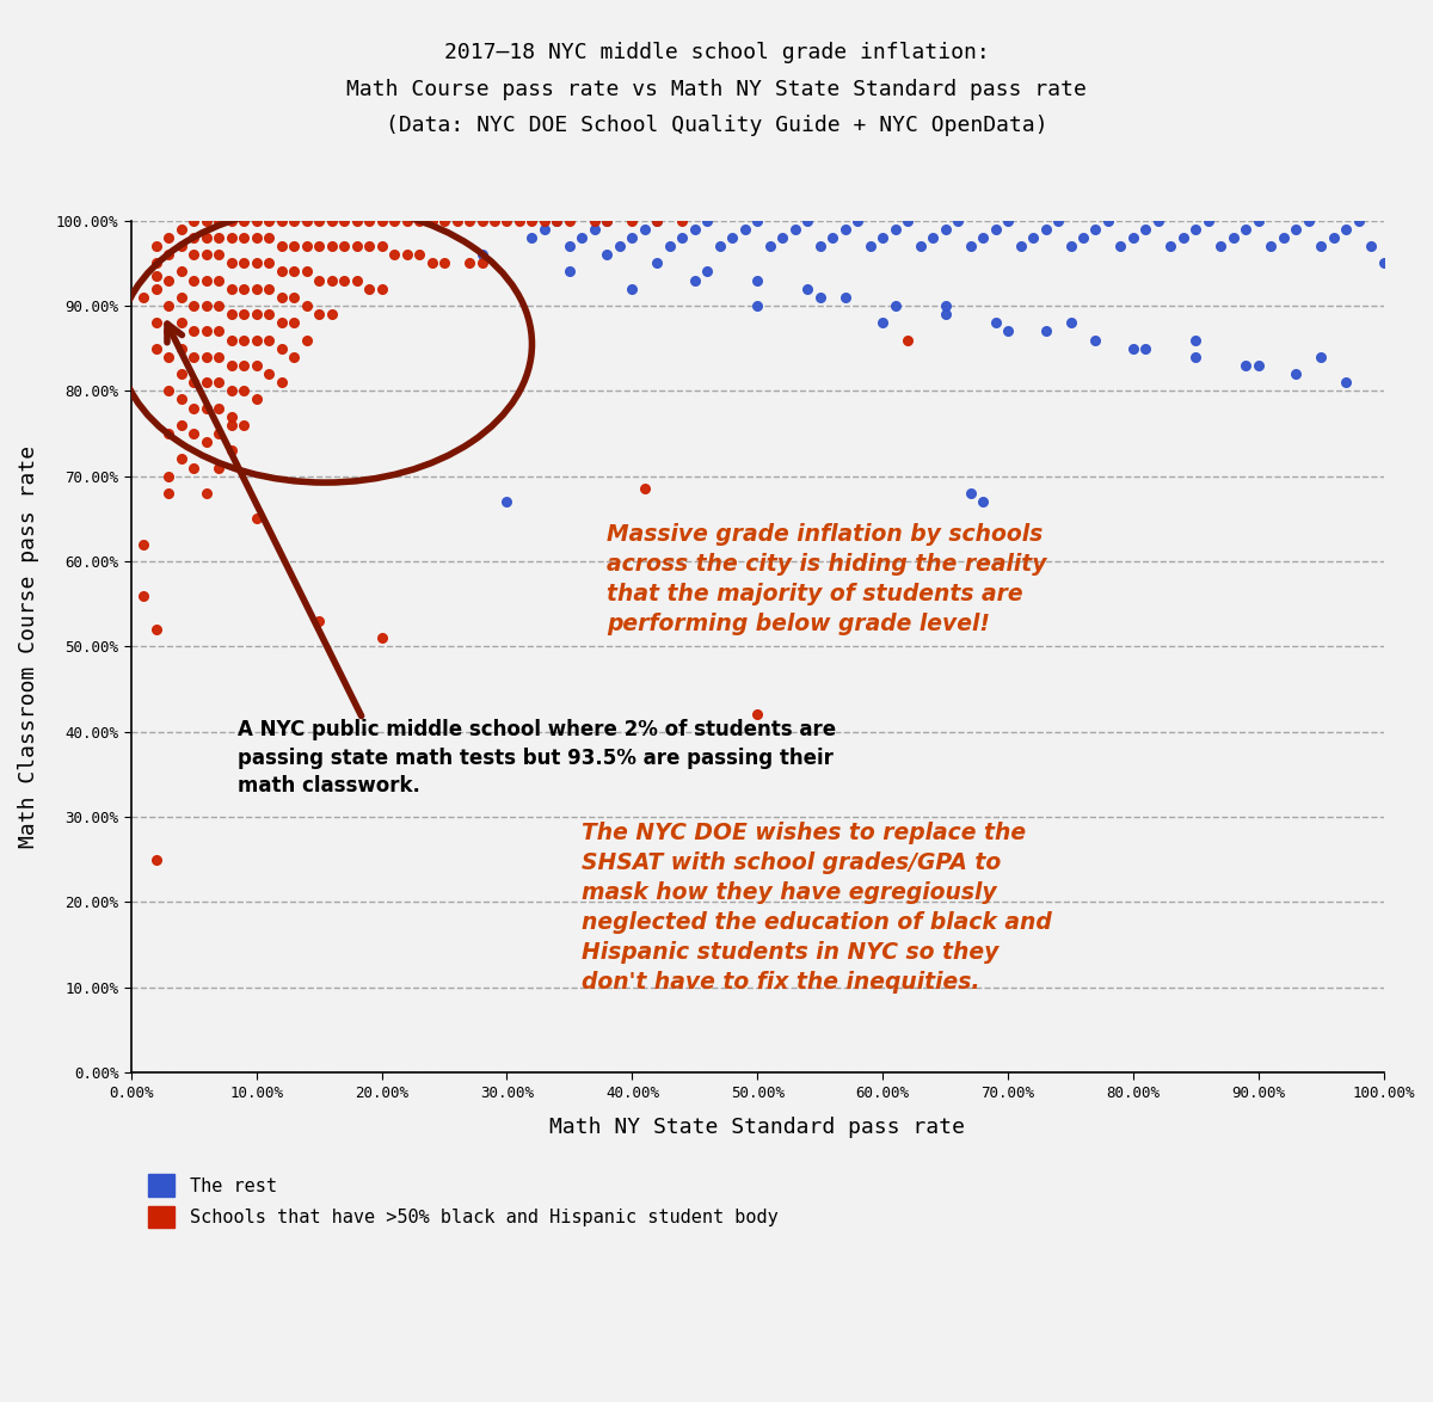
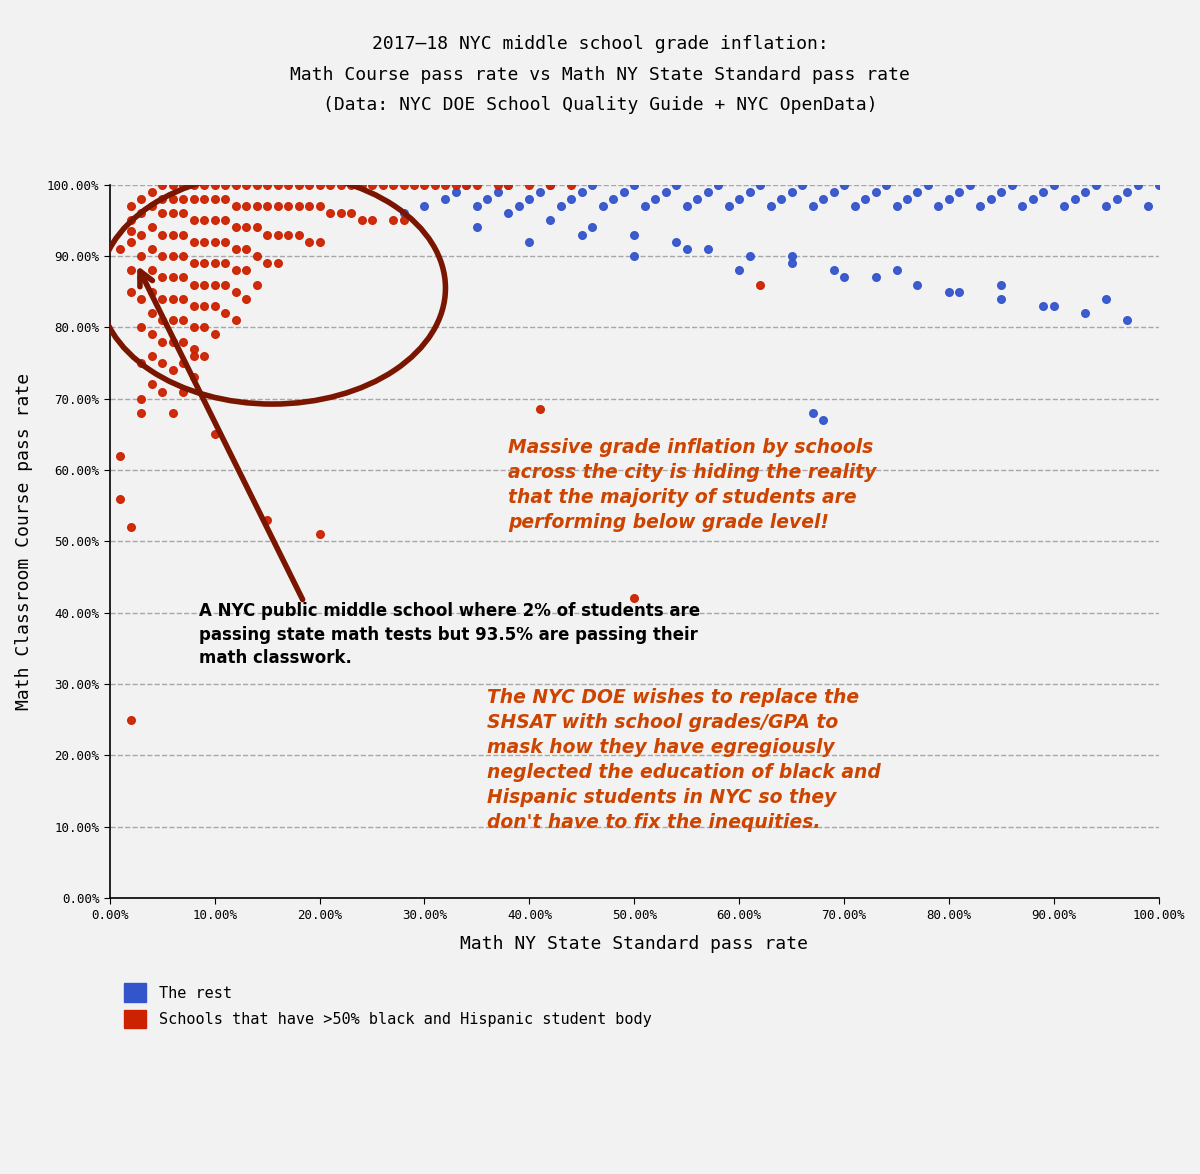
The rest/30.00%: 67% -> 97%
The rest/100.00%: 95% -> 100%
